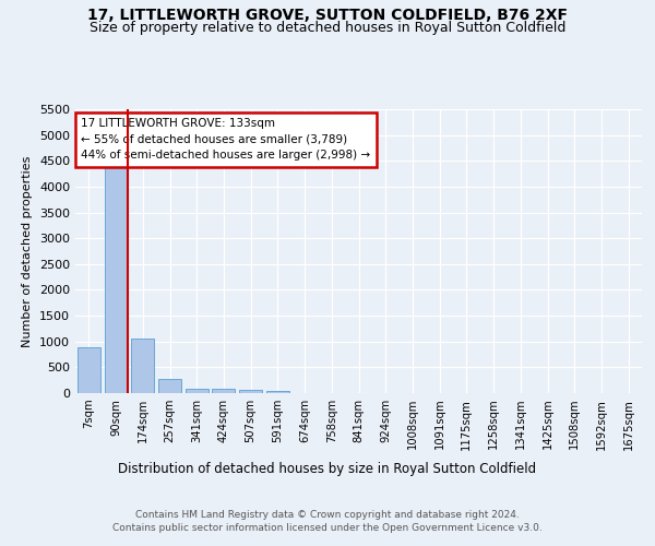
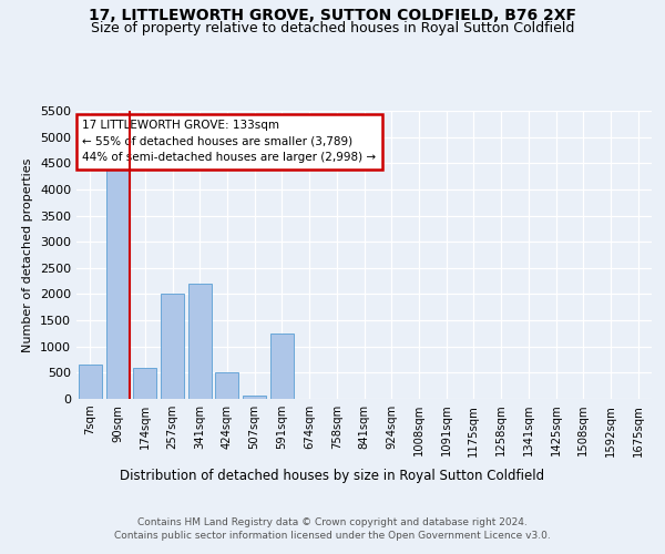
7sqm: 880 -> 650
174sqm: 1060 -> 600
257sqm: 280 -> 2000
341sqm: 90 -> 2200
424sqm: 80 -> 500
591sqm: 50 -> 1250
